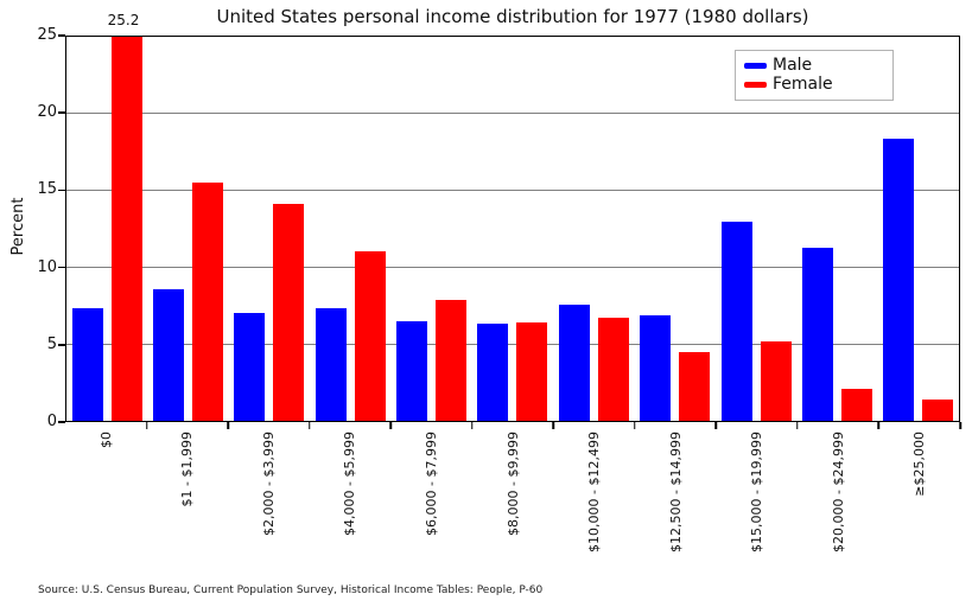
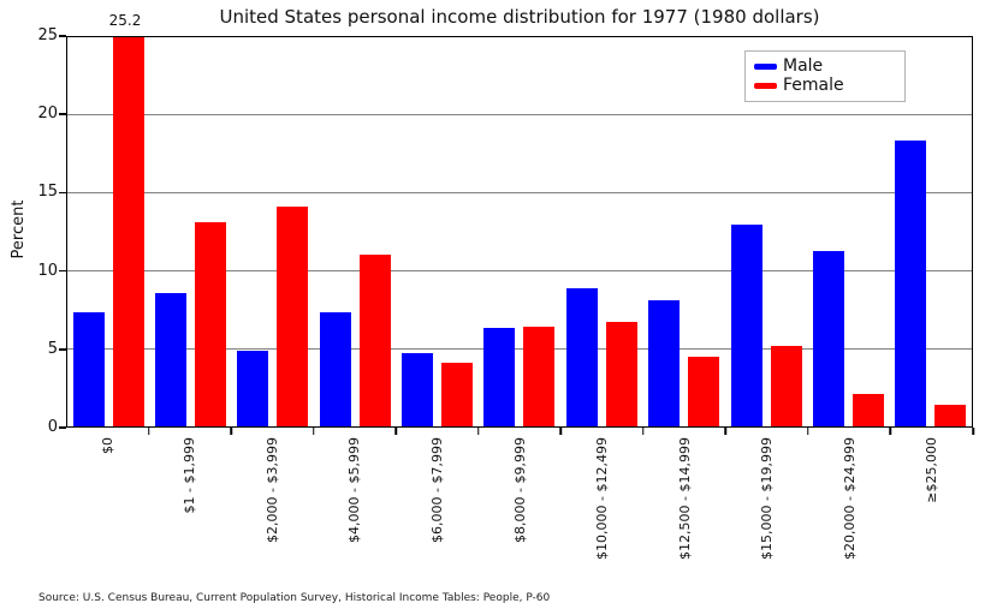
Female/$1 - $1,999: 15.5 -> 13.1
Male/$2,000 - $3,999: 7.0 -> 4.9
Male/$6,000 - $7,999: 6.5 -> 4.7
Female/$6,000 - $7,999: 7.9 -> 4.1
Male/$10,000 - $12,499: 7.6 -> 8.9
Male/$12,500 - $14,999: 6.9 -> 8.1
